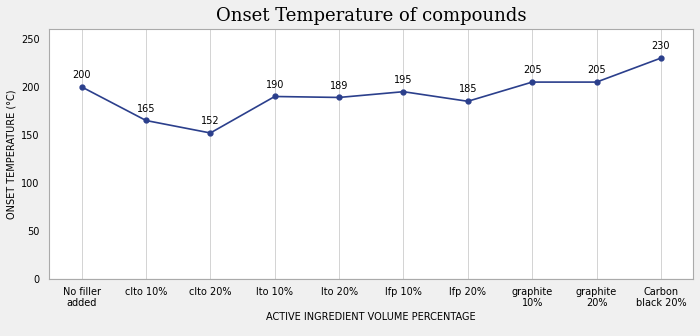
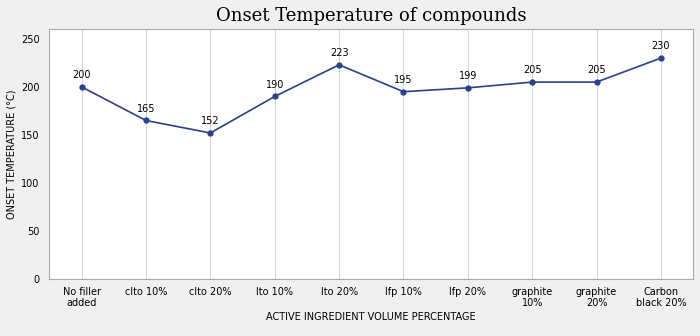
lto 20%: 189 -> 223
lfp 20%: 185 -> 199
